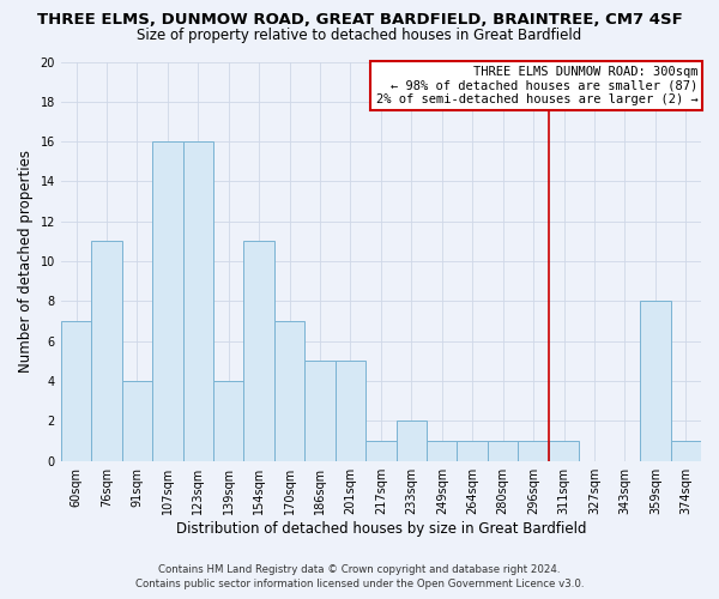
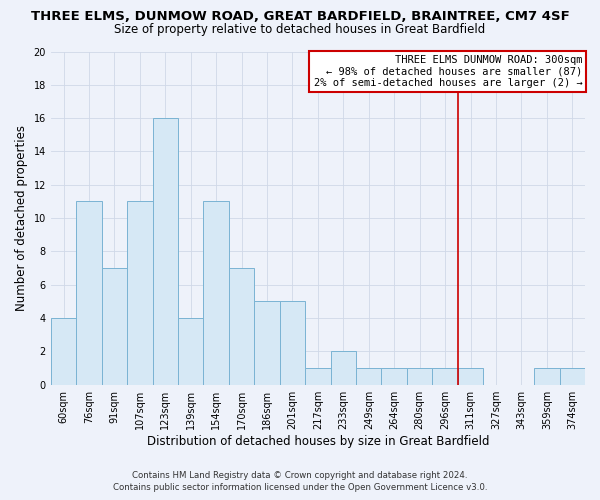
60sqm: 7 -> 4
91sqm: 4 -> 7
107sqm: 16 -> 11
359sqm: 8 -> 1
